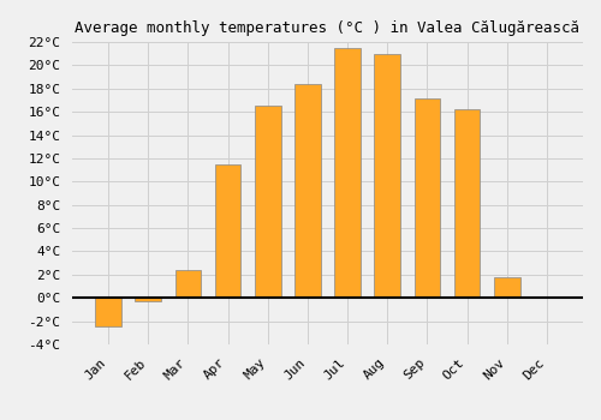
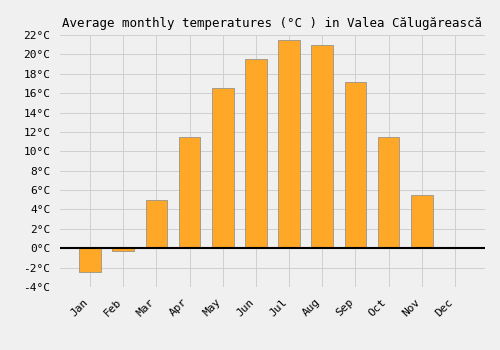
Mar: 2.4°C -> 5.0°C
Jun: 18.4°C -> 19.5°C
Oct: 16.2°C -> 11.5°C
Nov: 1.8°C -> 5.5°C
